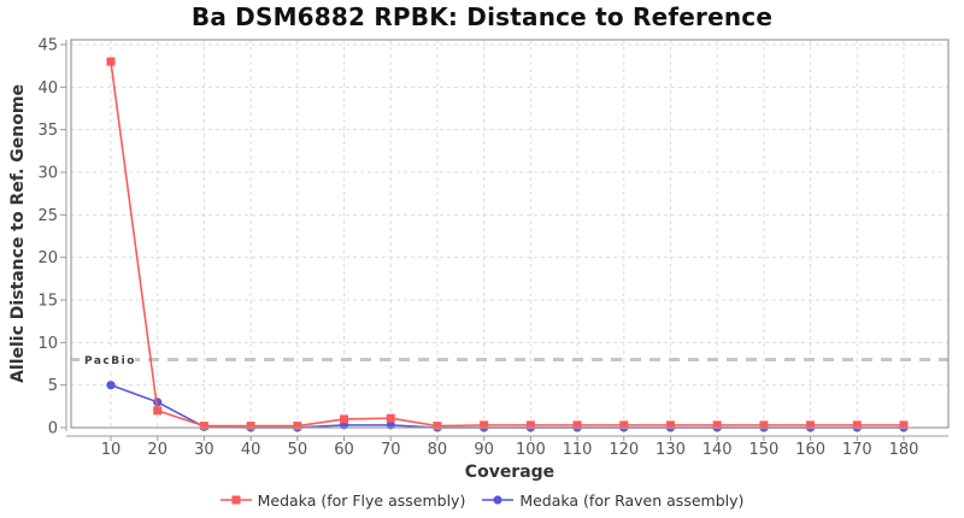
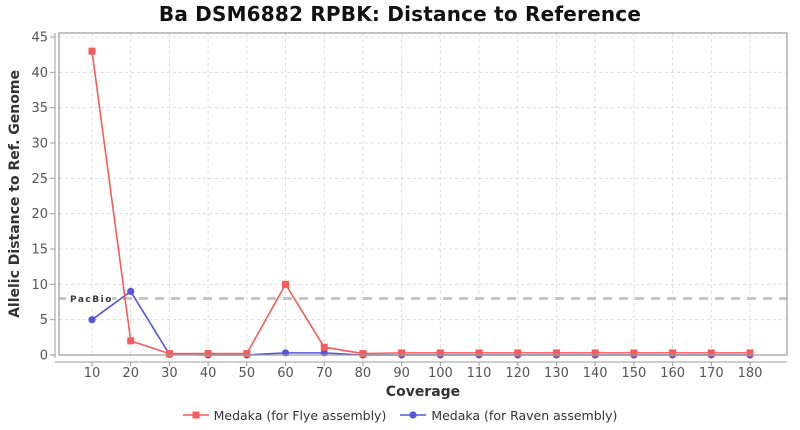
Medaka (for Raven assembly)/20: 3 -> 9
Medaka (for Flye assembly)/60: 1 -> 10
